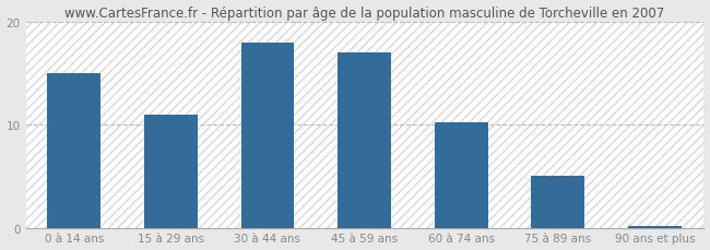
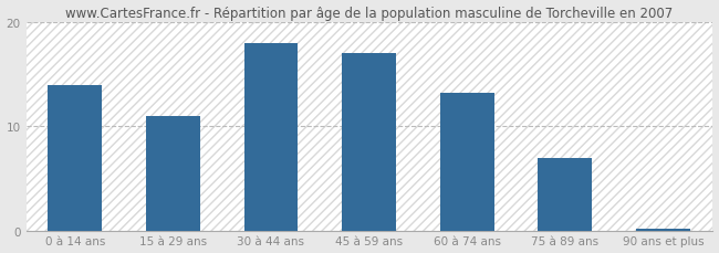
0 à 14 ans: 15.0 -> 14.0
60 à 74 ans: 10.2 -> 13.2
75 à 89 ans: 5.0 -> 7.0
